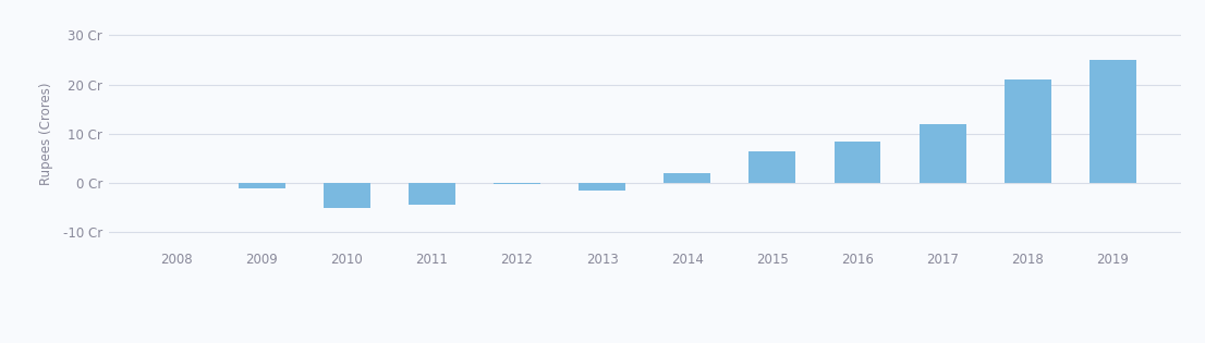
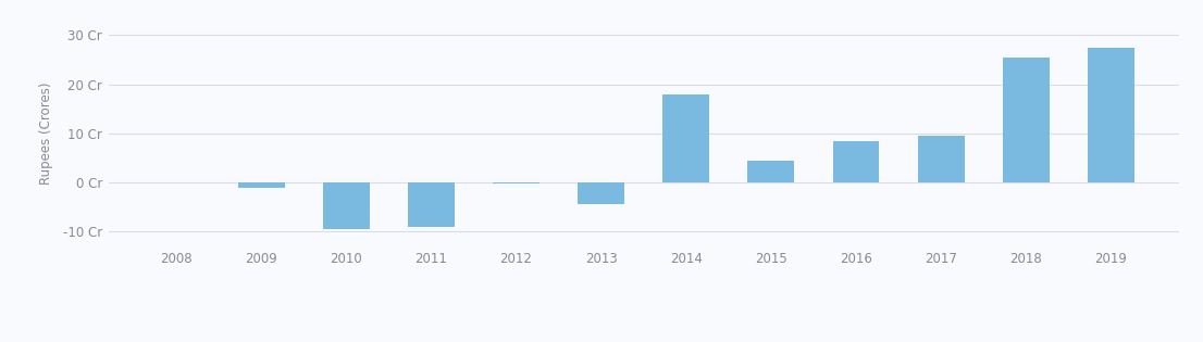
2010: -5.0 Cr -> -9.5 Cr
2011: -4.5 Cr -> -9.0 Cr
2013: -1.5 Cr -> -4.5 Cr
2014: 2.0 Cr -> 18.0 Cr
2015: 6.5 Cr -> 4.5 Cr
2017: 12.0 Cr -> 9.5 Cr
2018: 21.0 Cr -> 25.5 Cr
2019: 25.0 Cr -> 27.5 Cr
